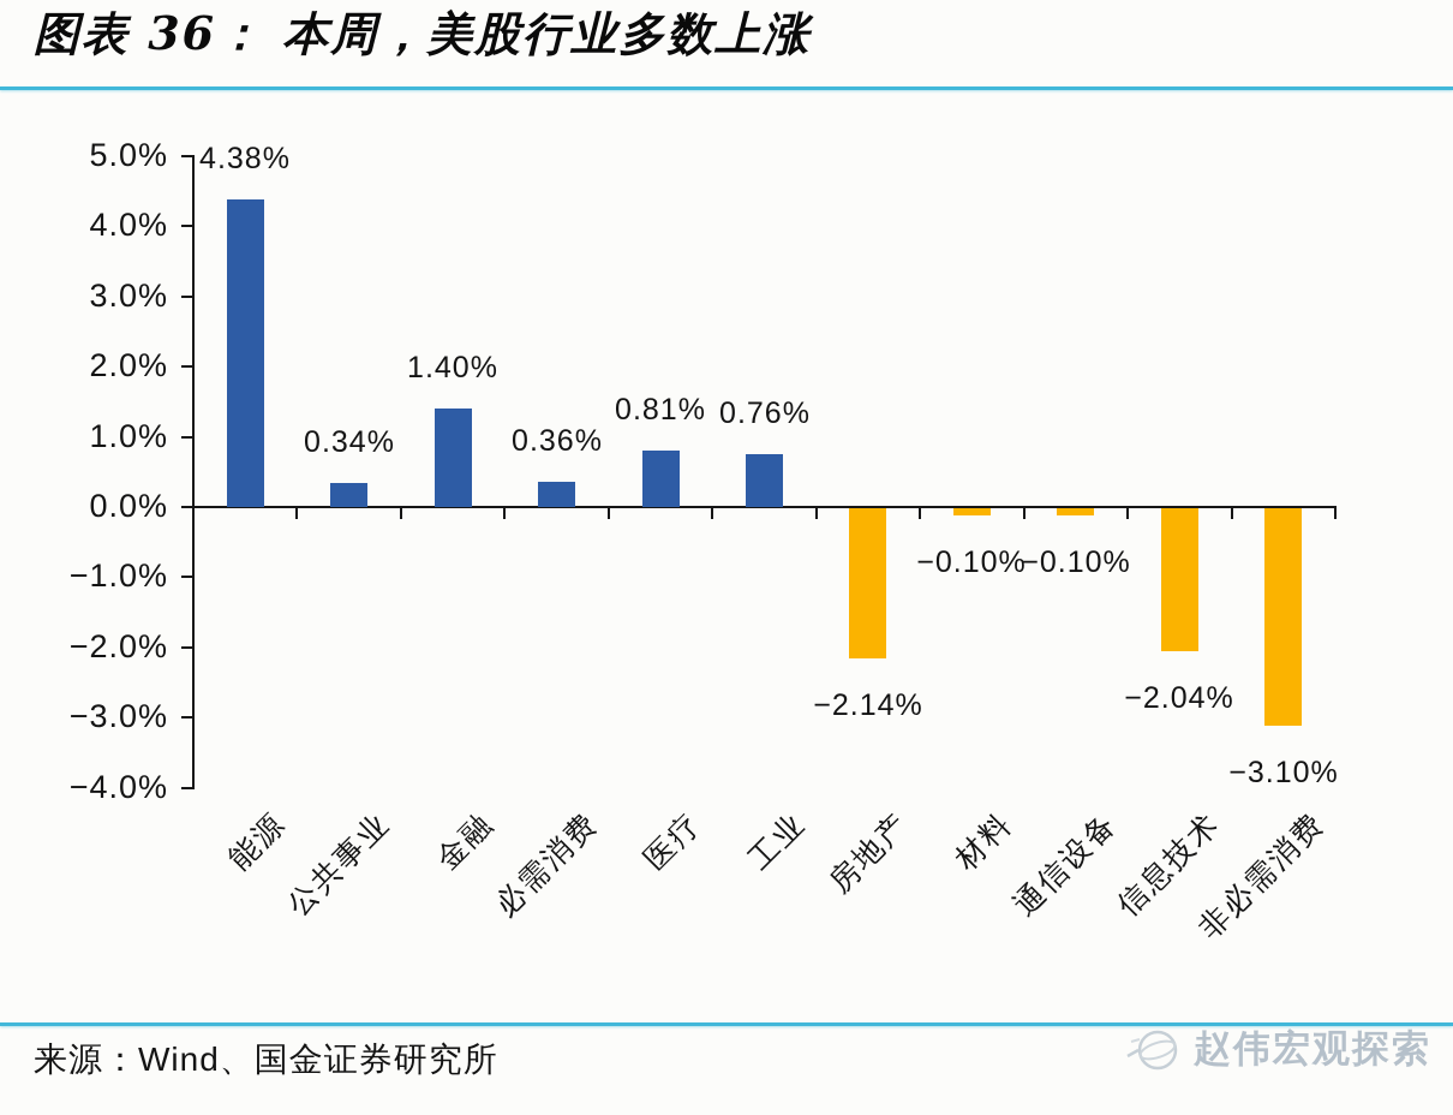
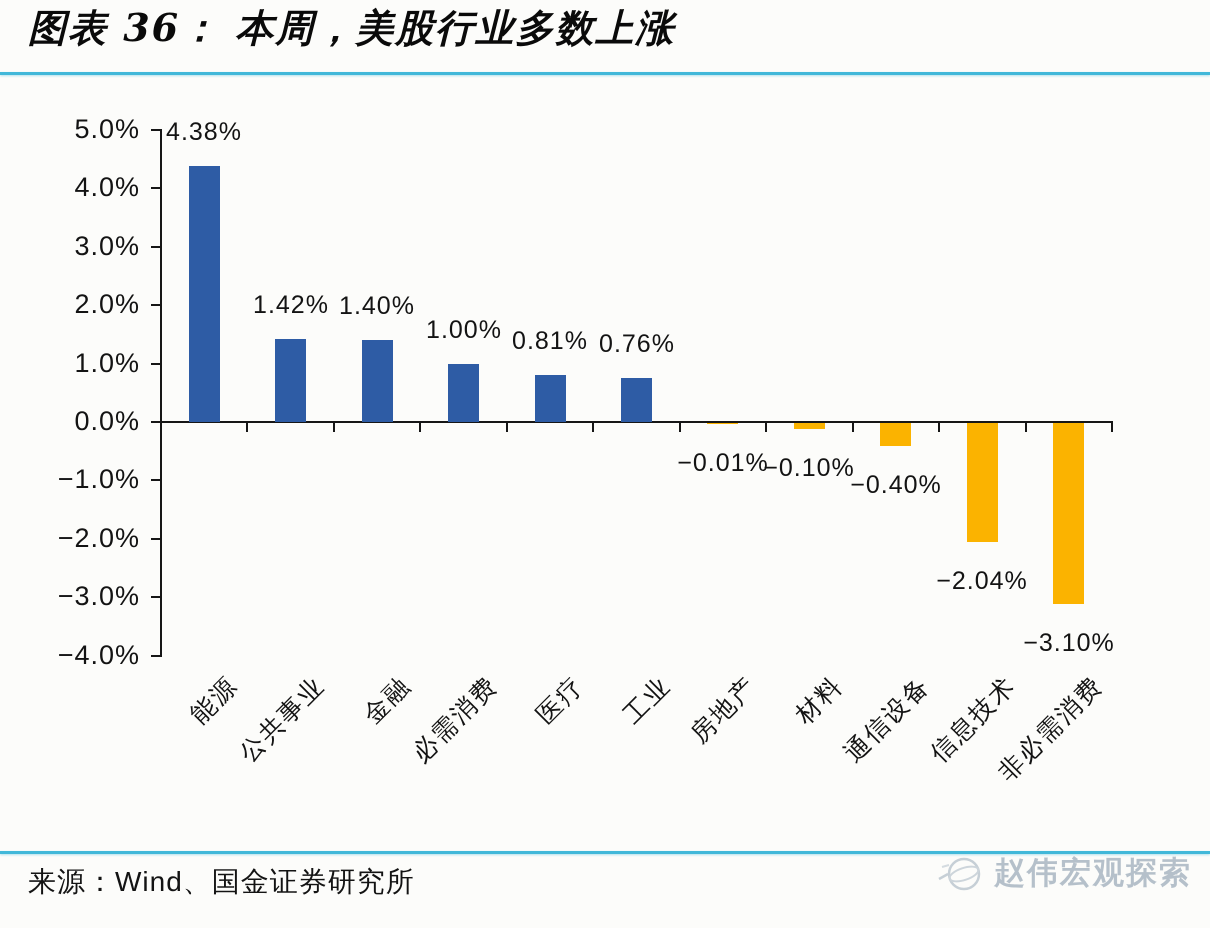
公共事业: 0.34% -> 1.42%
必需消费: 0.36% -> 1.00%
房地产: −2.14% -> −0.01%
通信设备: −0.10% -> −0.40%
